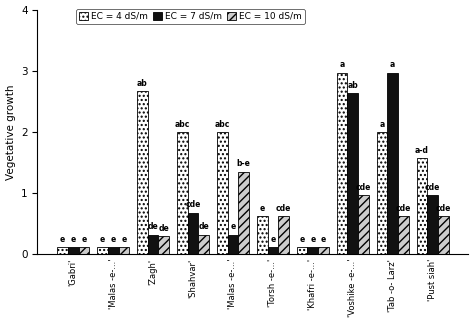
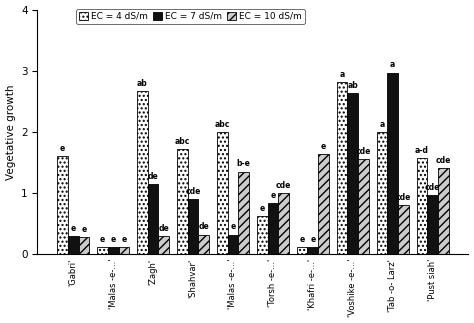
EC = 4 dS/m/'Gabri': 0.12 -> 1.60
EC = 7 dS/m/'Gabri': 0.12 -> 0.30
EC = 10 dS/m/'Gabri': 0.12 -> 0.28
EC = 7 dS/m/'Zagh': 0.32 -> 1.14
EC = 4 dS/m/'Shahvar': 2.00 -> 1.72
EC = 7 dS/m/'Shahvar': 0.68 -> 0.90
EC = 7 dS/m/'Torsh -e-...': 0.12 -> 0.84
EC = 10 dS/m/'Torsh -e-...': 0.62 -> 1.00
EC = 10 dS/m/'Khafri -e-...': 0.12 -> 1.64
EC = 4 dS/m/'Voshike -e-...': 2.97 -> 2.82
EC = 10 dS/m/'Voshike -e-...': 0.97 -> 1.56
EC = 10 dS/m/'Tab -o- Larz': 0.62 -> 0.80
EC = 10 dS/m/'Pust siah': 0.62 -> 1.40
